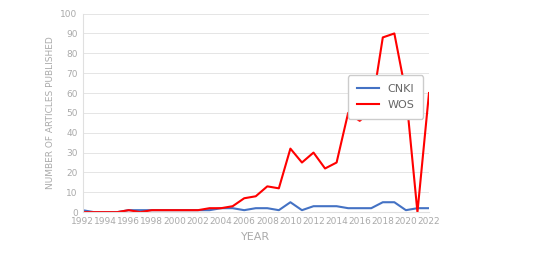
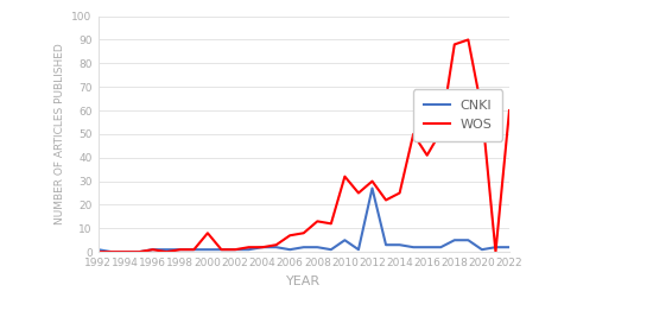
WOS/2000: 1 -> 8
CNKI/2012: 3 -> 27
WOS/2016: 46 -> 41
